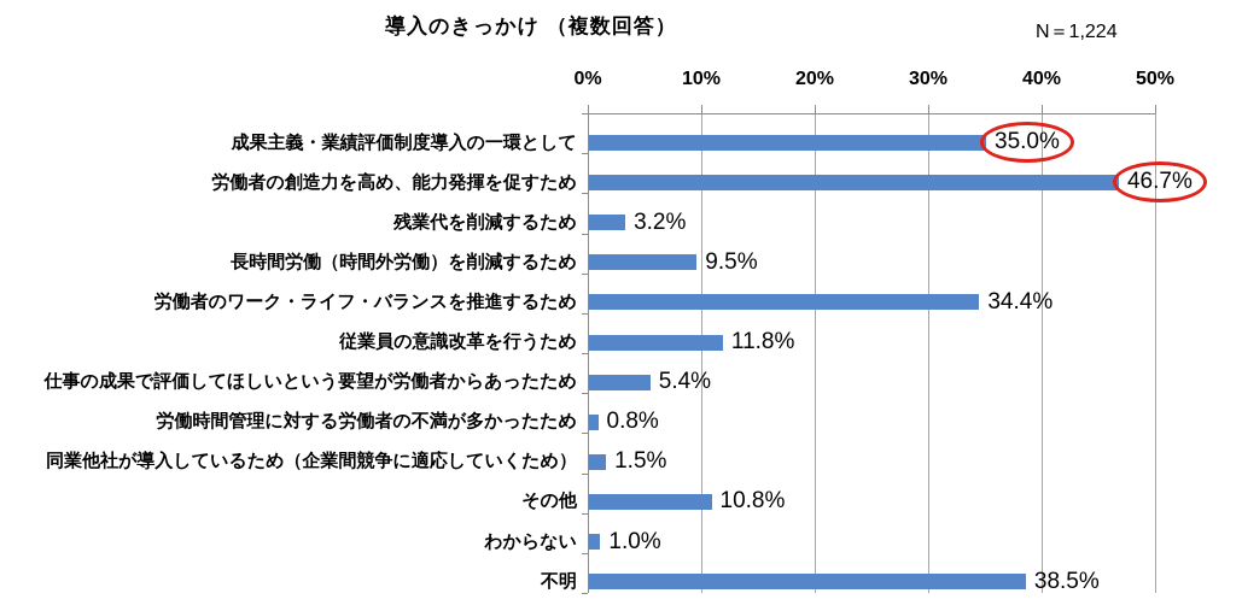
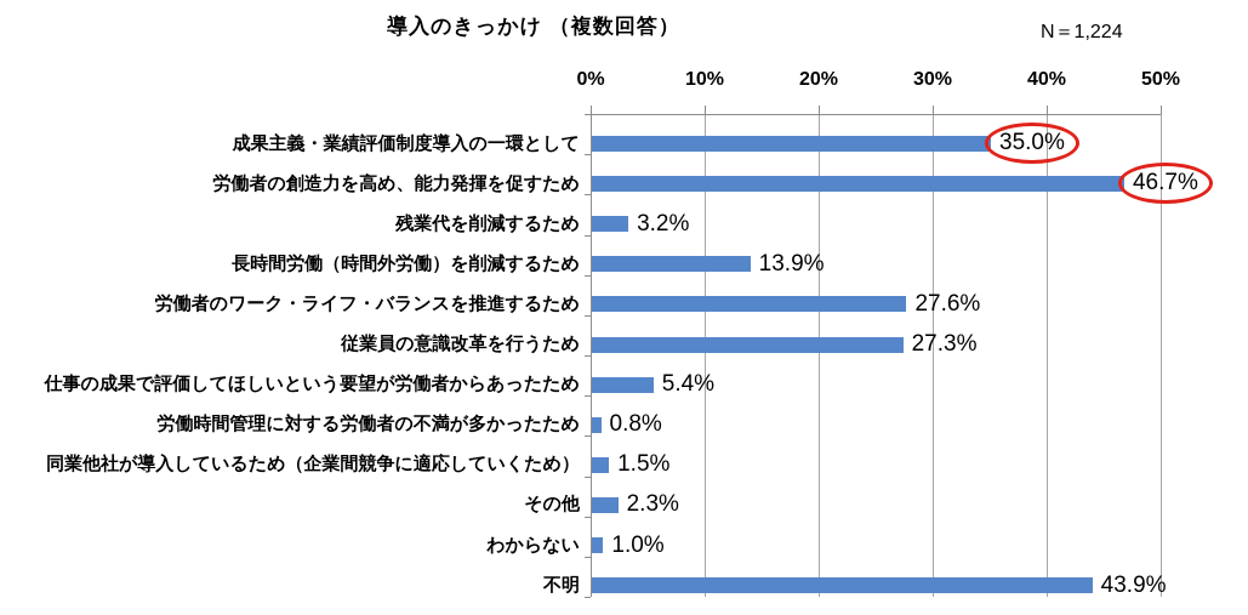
長時間労働（時間外労働）を削減するため: 9.5% -> 13.9%
労働者のワーク・ライフ・バランスを推進するため: 34.4% -> 27.6%
従業員の意識改革を行うため: 11.8% -> 27.3%
その他: 10.8% -> 2.3%
不明: 38.5% -> 43.9%
